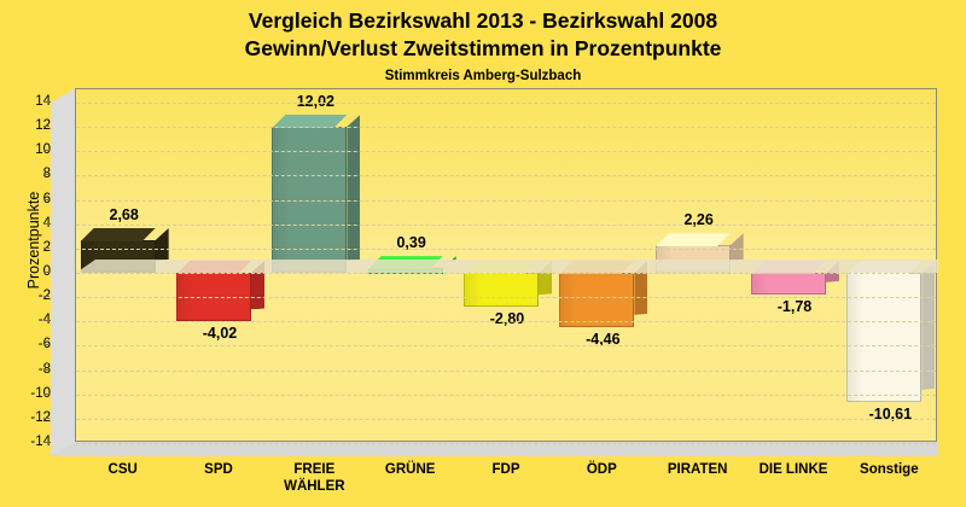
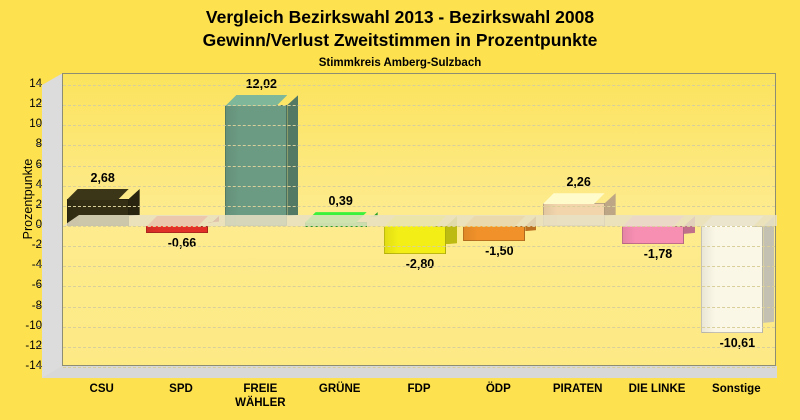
SPD: -4,02 -> -0,66
ÖDP: -4,46 -> -1,50
